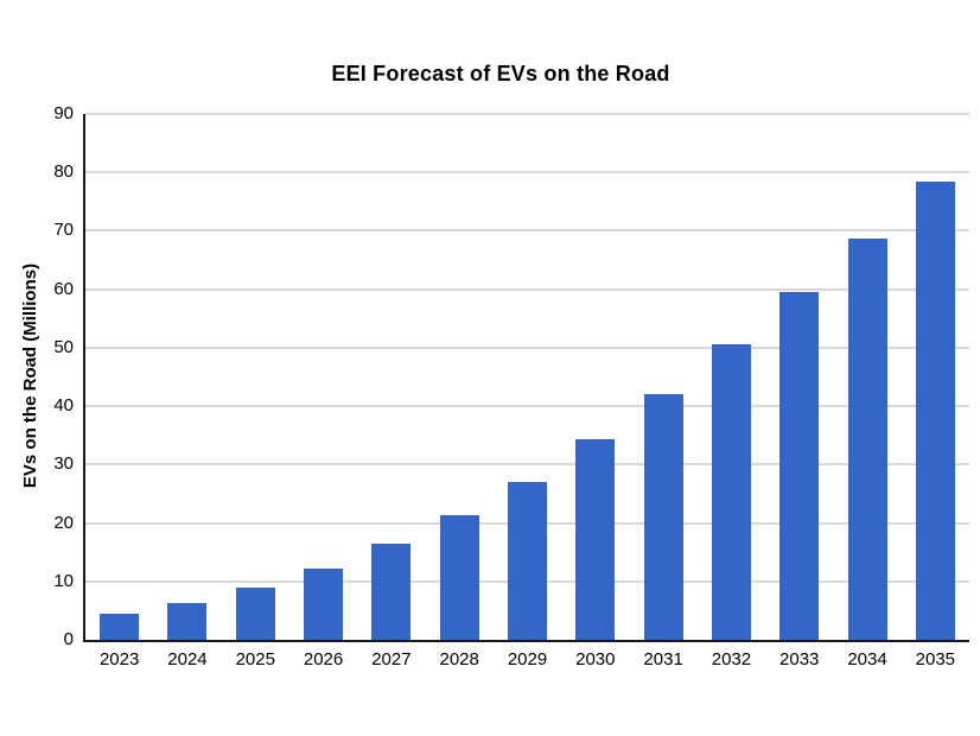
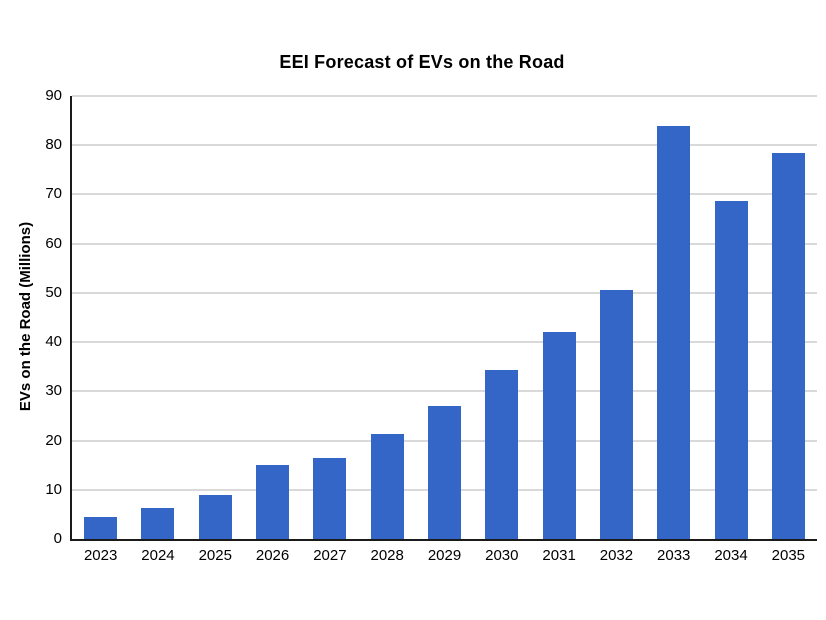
2026: 12 -> 15
2033: 60 -> 84
